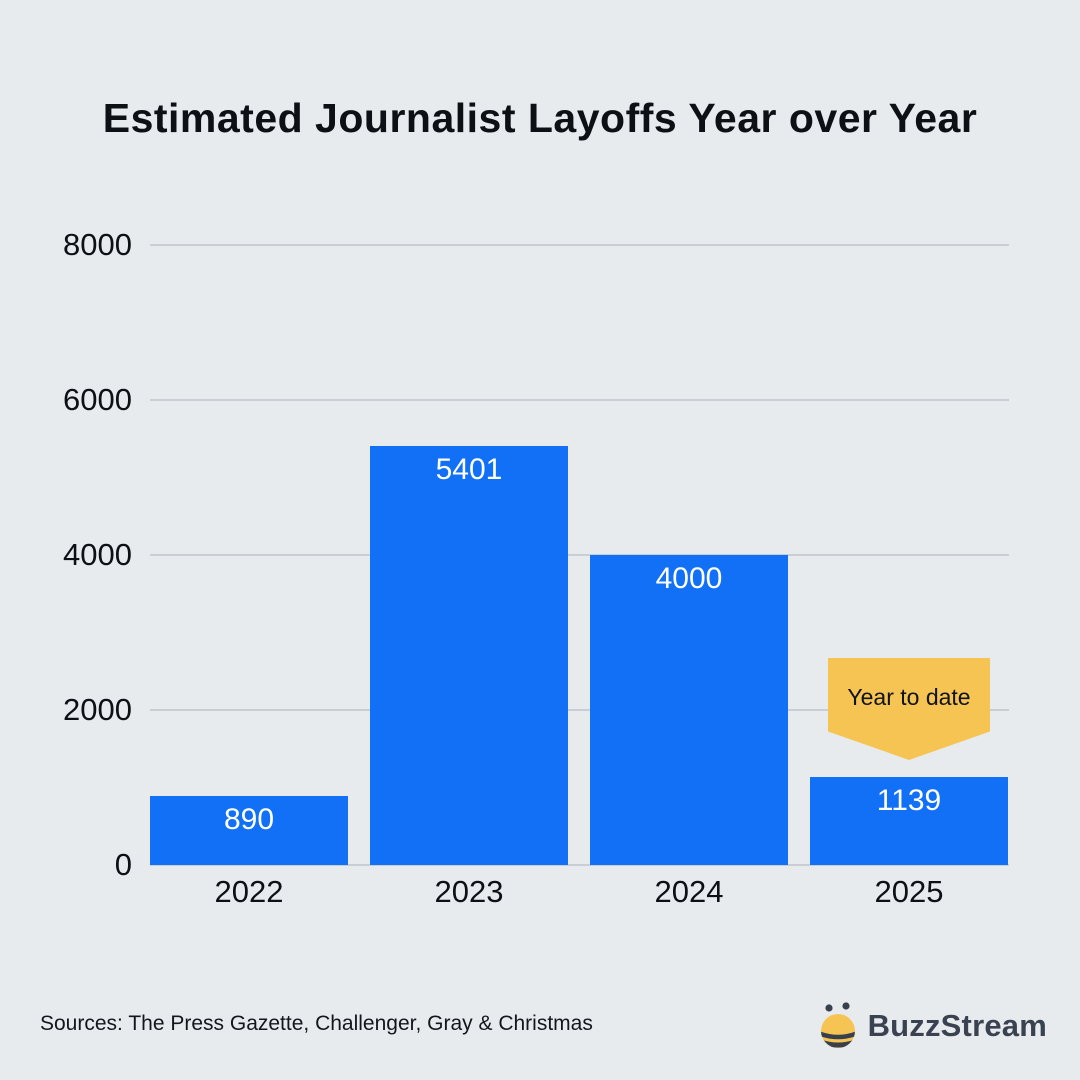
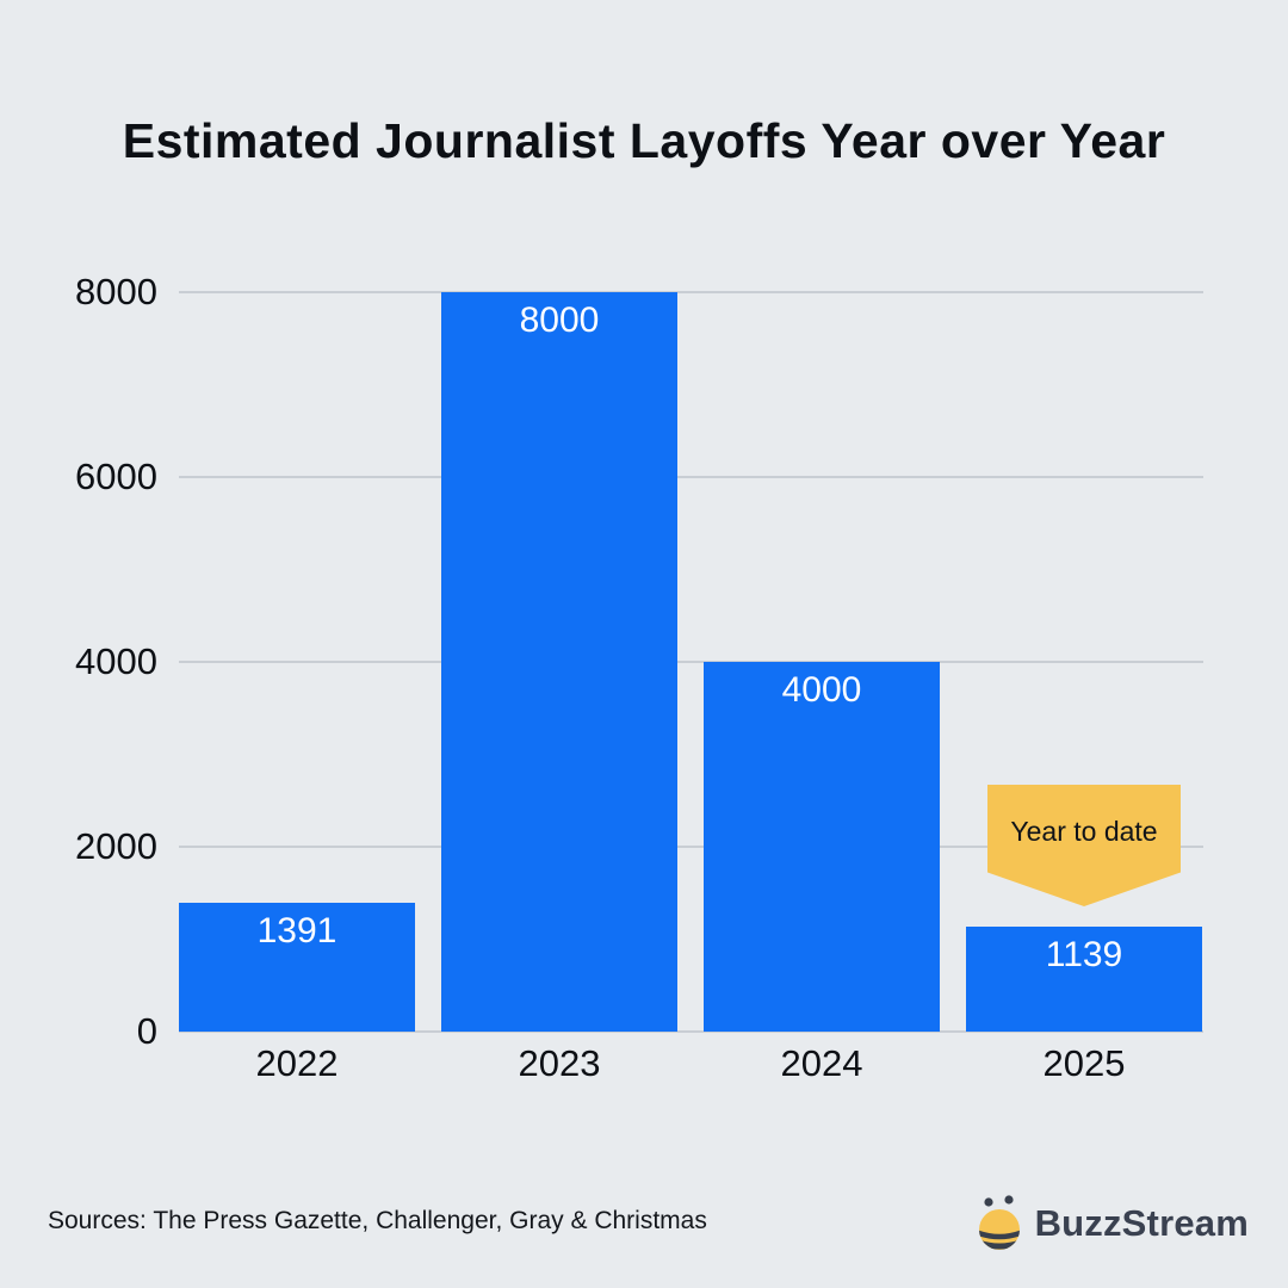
2022: 890 -> 1391
2023: 5401 -> 8000
